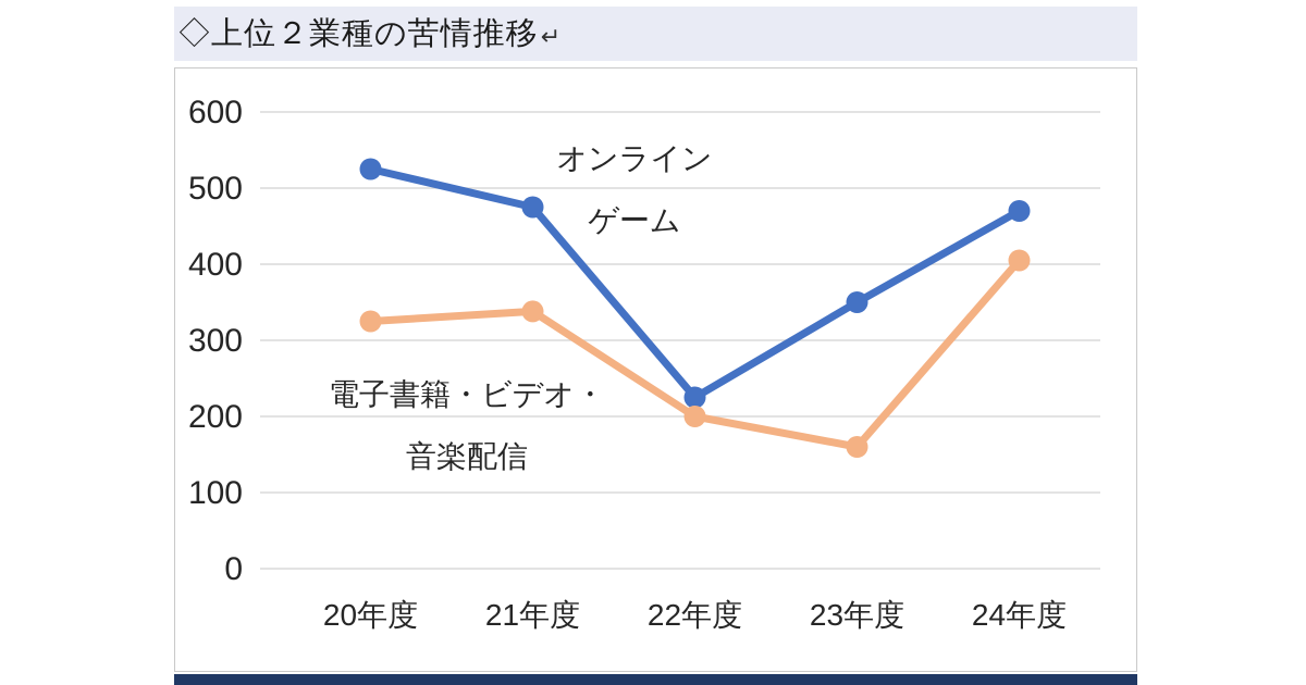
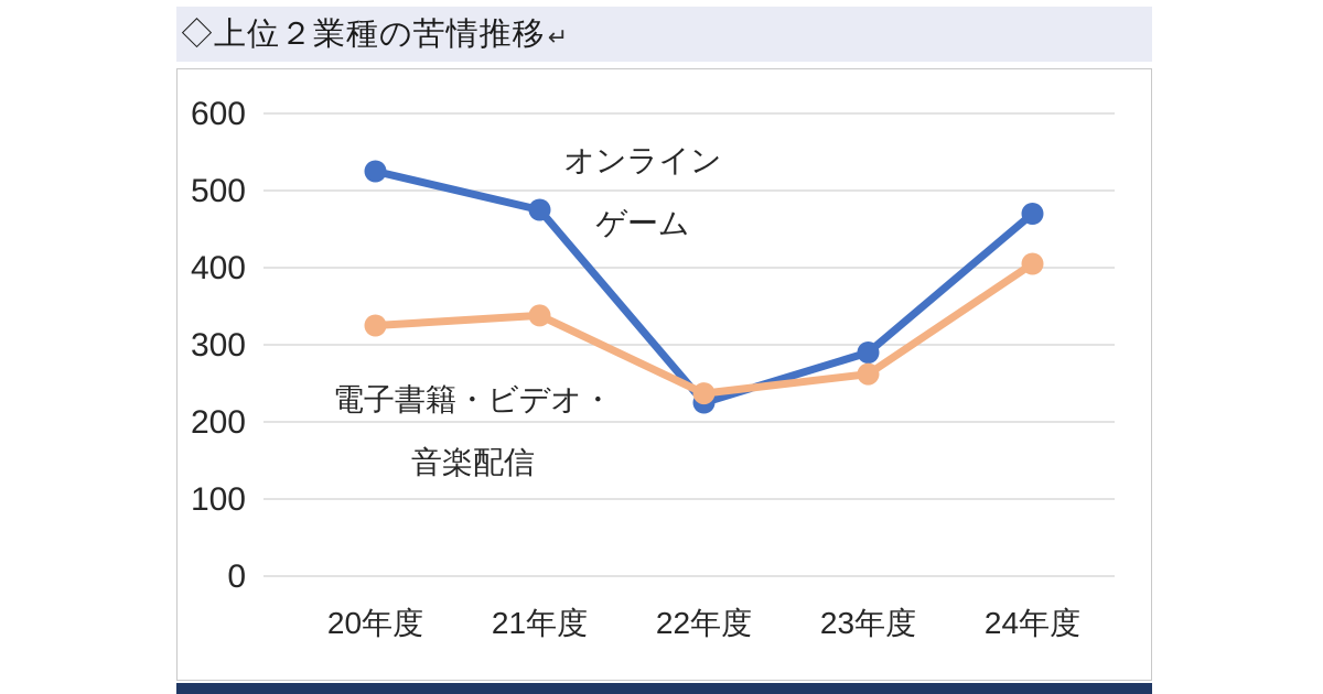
電子書籍・ビデオ・音楽配信/22年度: 200 -> 240
オンラインゲーム/23年度: 350 -> 290
電子書籍・ビデオ・音楽配信/23年度: 160 -> 260
